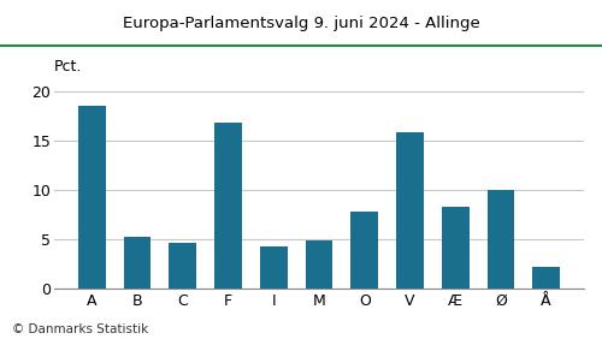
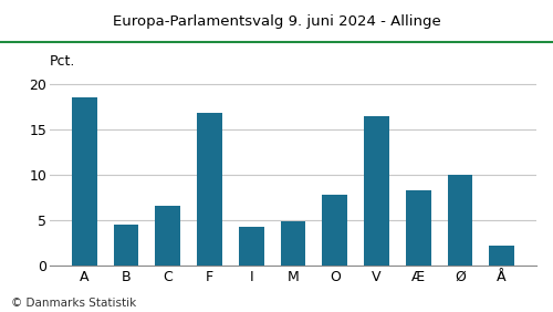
B: 5.2 -> 4.5
C: 4.6 -> 6.5
V: 15.8 -> 16.5
